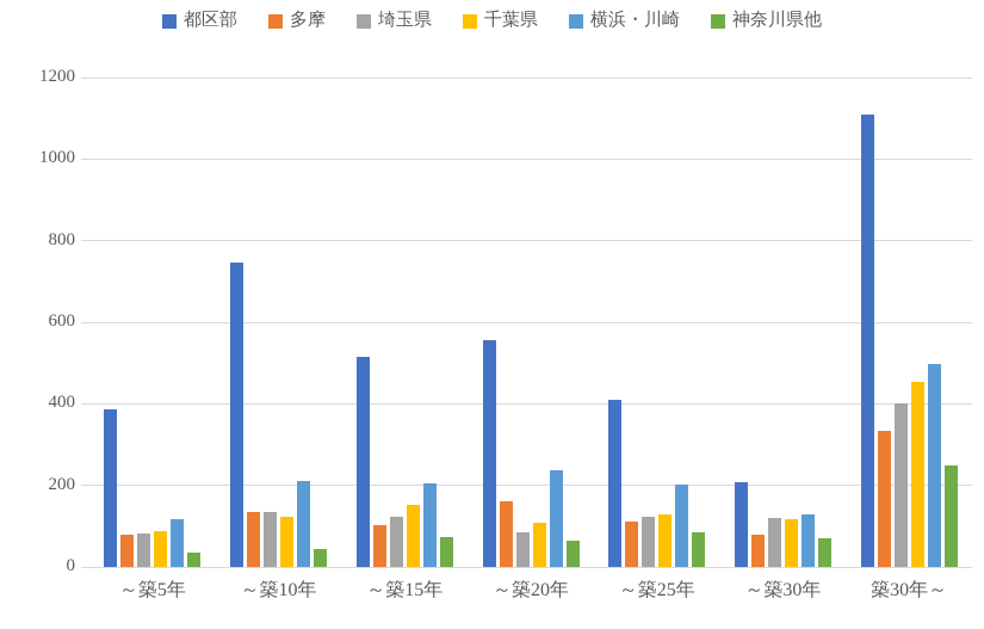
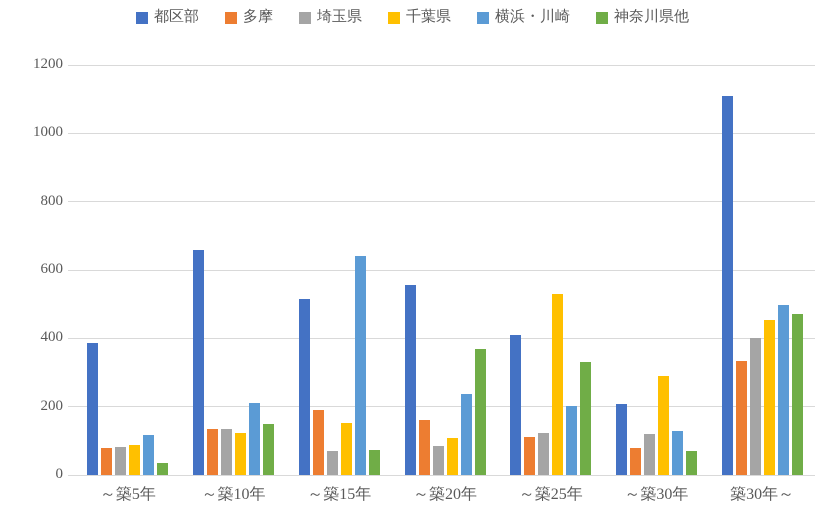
都区部/～築10年: 740 -> 660
神奈川県他/～築10年: 40 -> 150
多摩/～築15年: 100 -> 190
埼玉県/～築15年: 120 -> 70
横浜・川崎/～築15年: 200 -> 640
神奈川県他/～築20年: 60 -> 370
千葉県/～築25年: 130 -> 530
神奈川県他/～築25年: 80 -> 330
千葉県/～築30年: 120 -> 290
神奈川県他/築30年～: 250 -> 470
